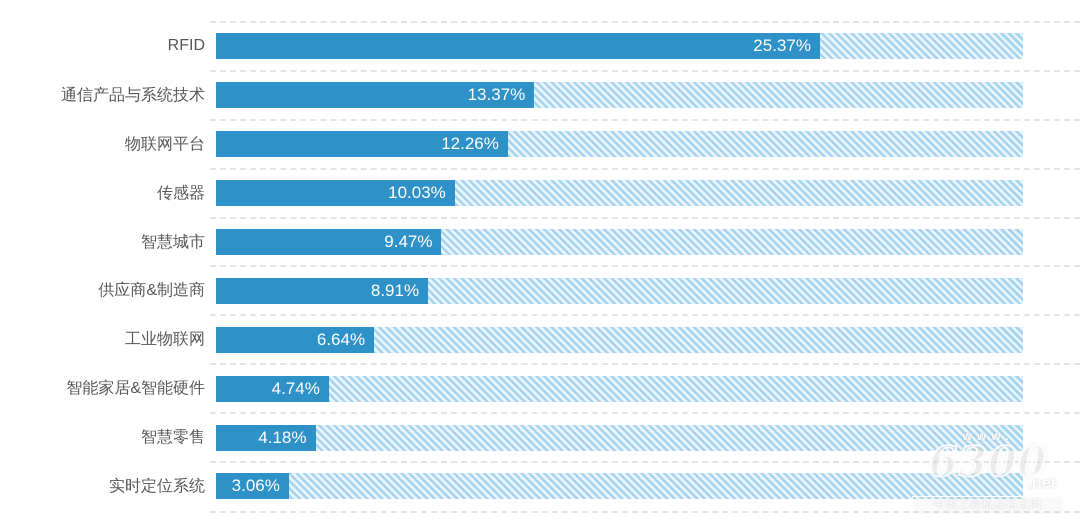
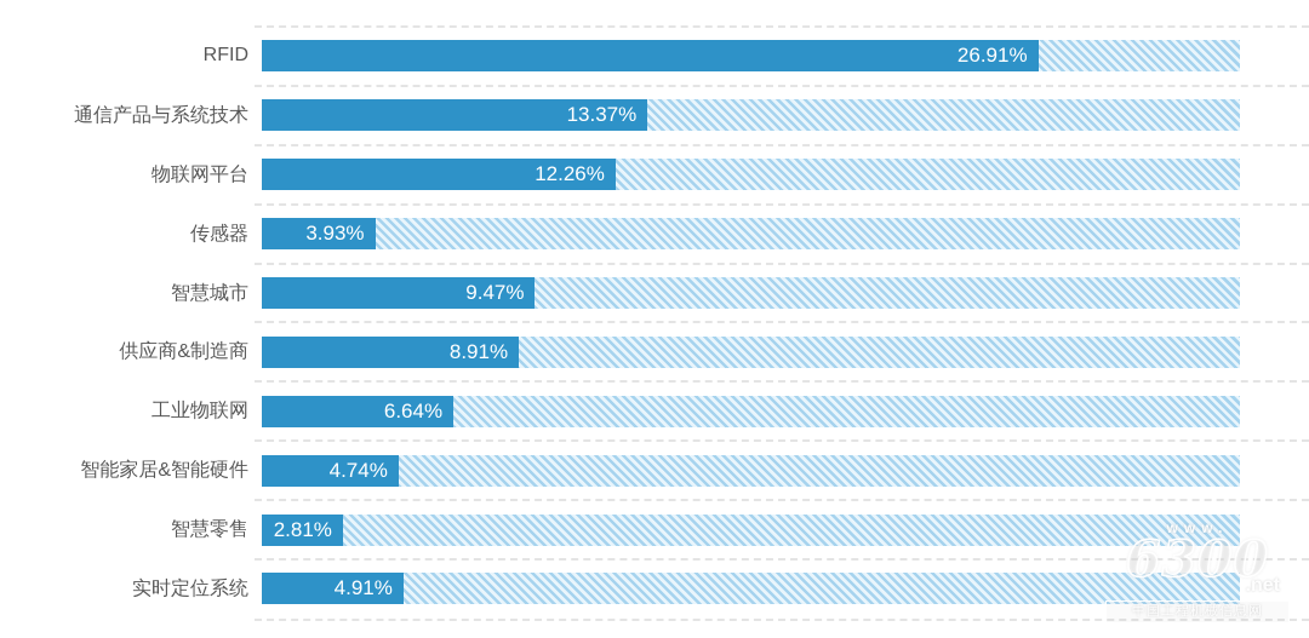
RFID: 25.37% -> 26.91%
传感器: 10.03% -> 3.93%
智慧零售: 4.18% -> 2.81%
实时定位系统: 3.06% -> 4.91%
